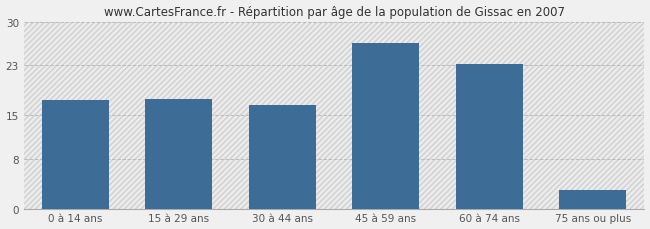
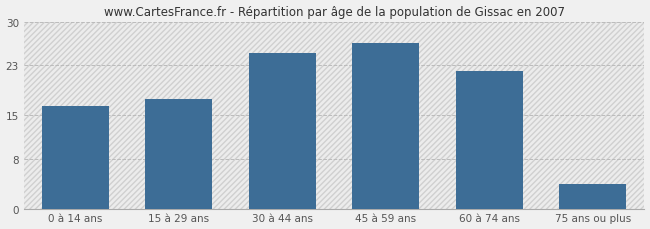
0 à 14 ans: 17.4 -> 16.5
30 à 44 ans: 16.6 -> 25.0
60 à 74 ans: 23.2 -> 22.0
75 ans ou plus: 3.0 -> 4.0
